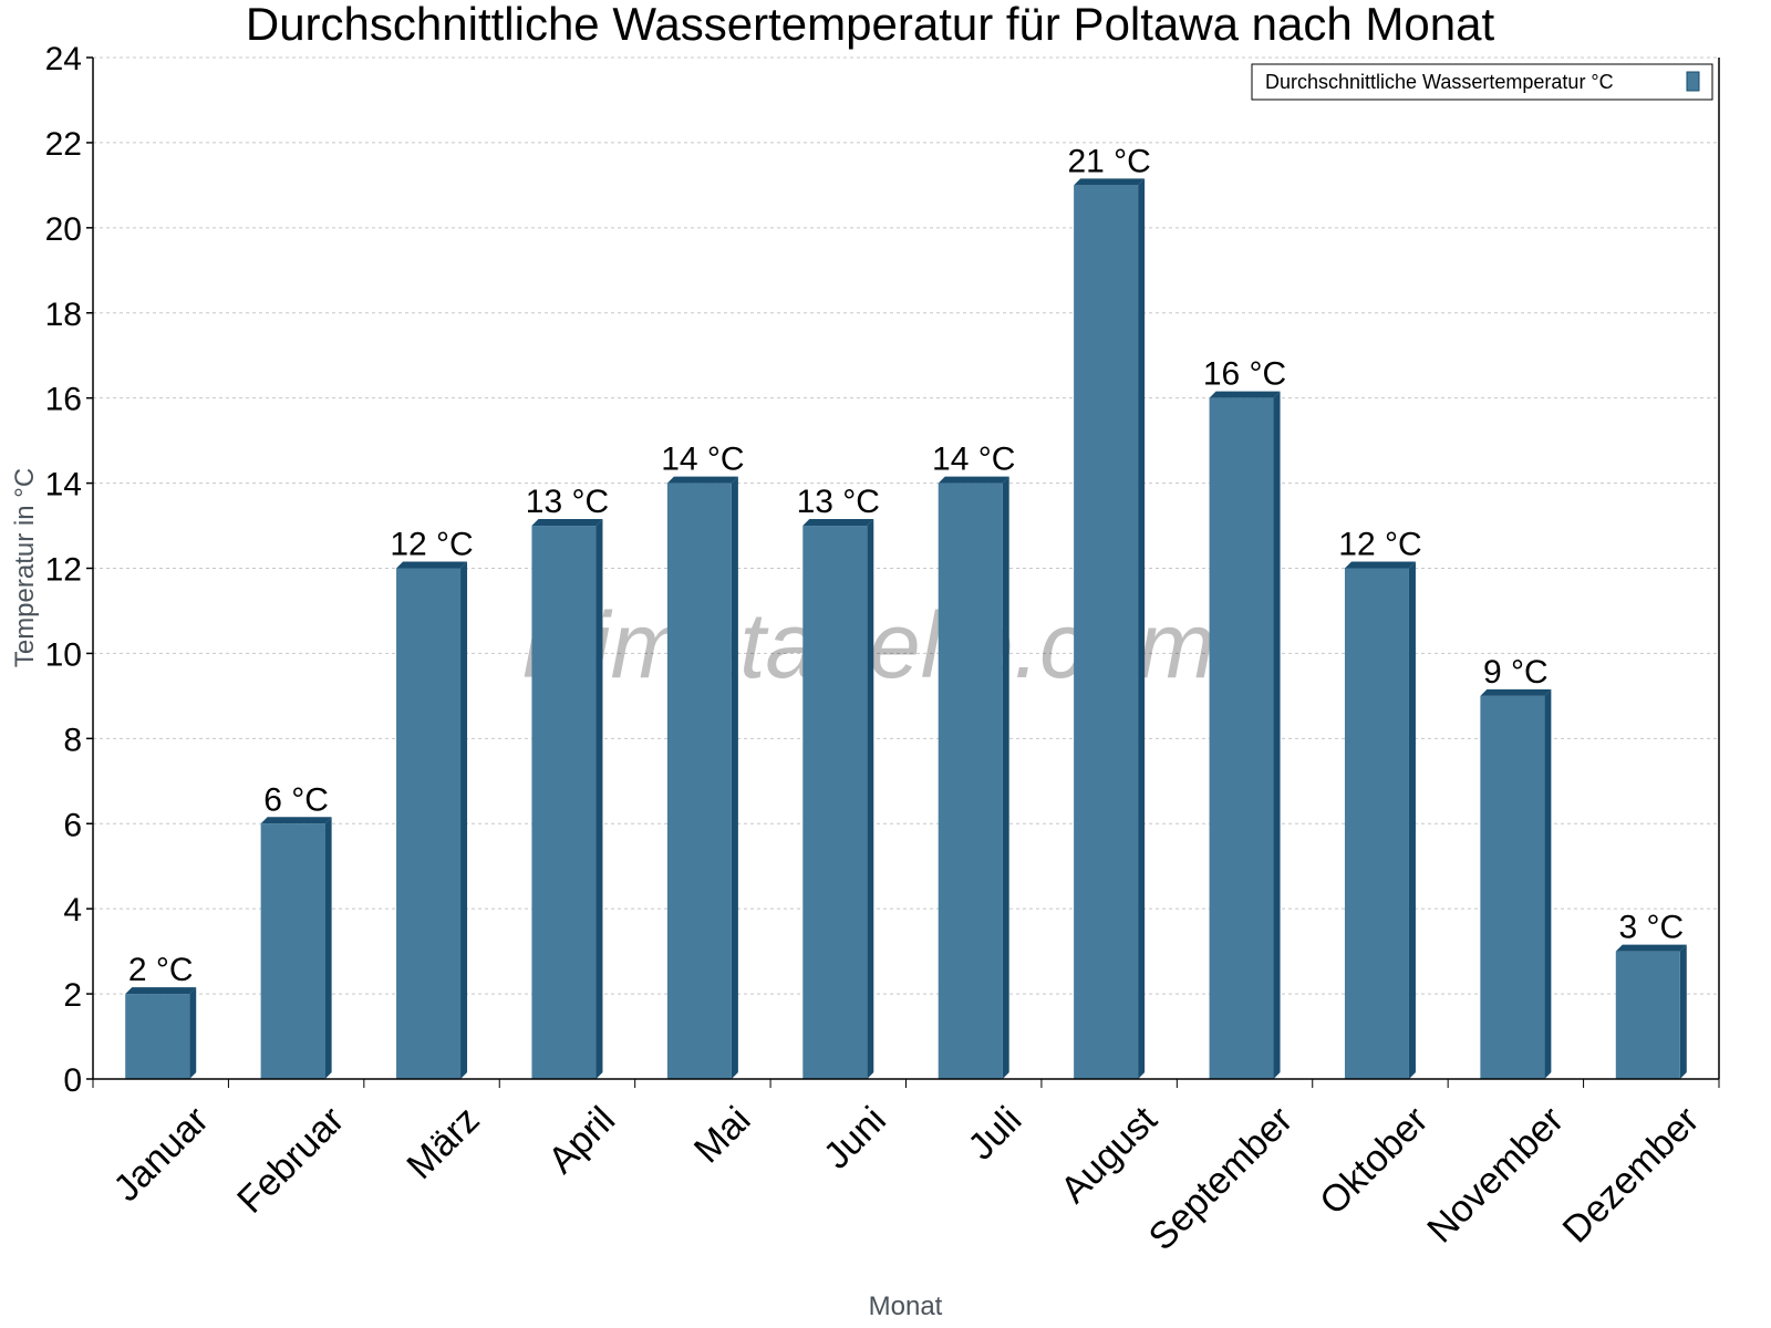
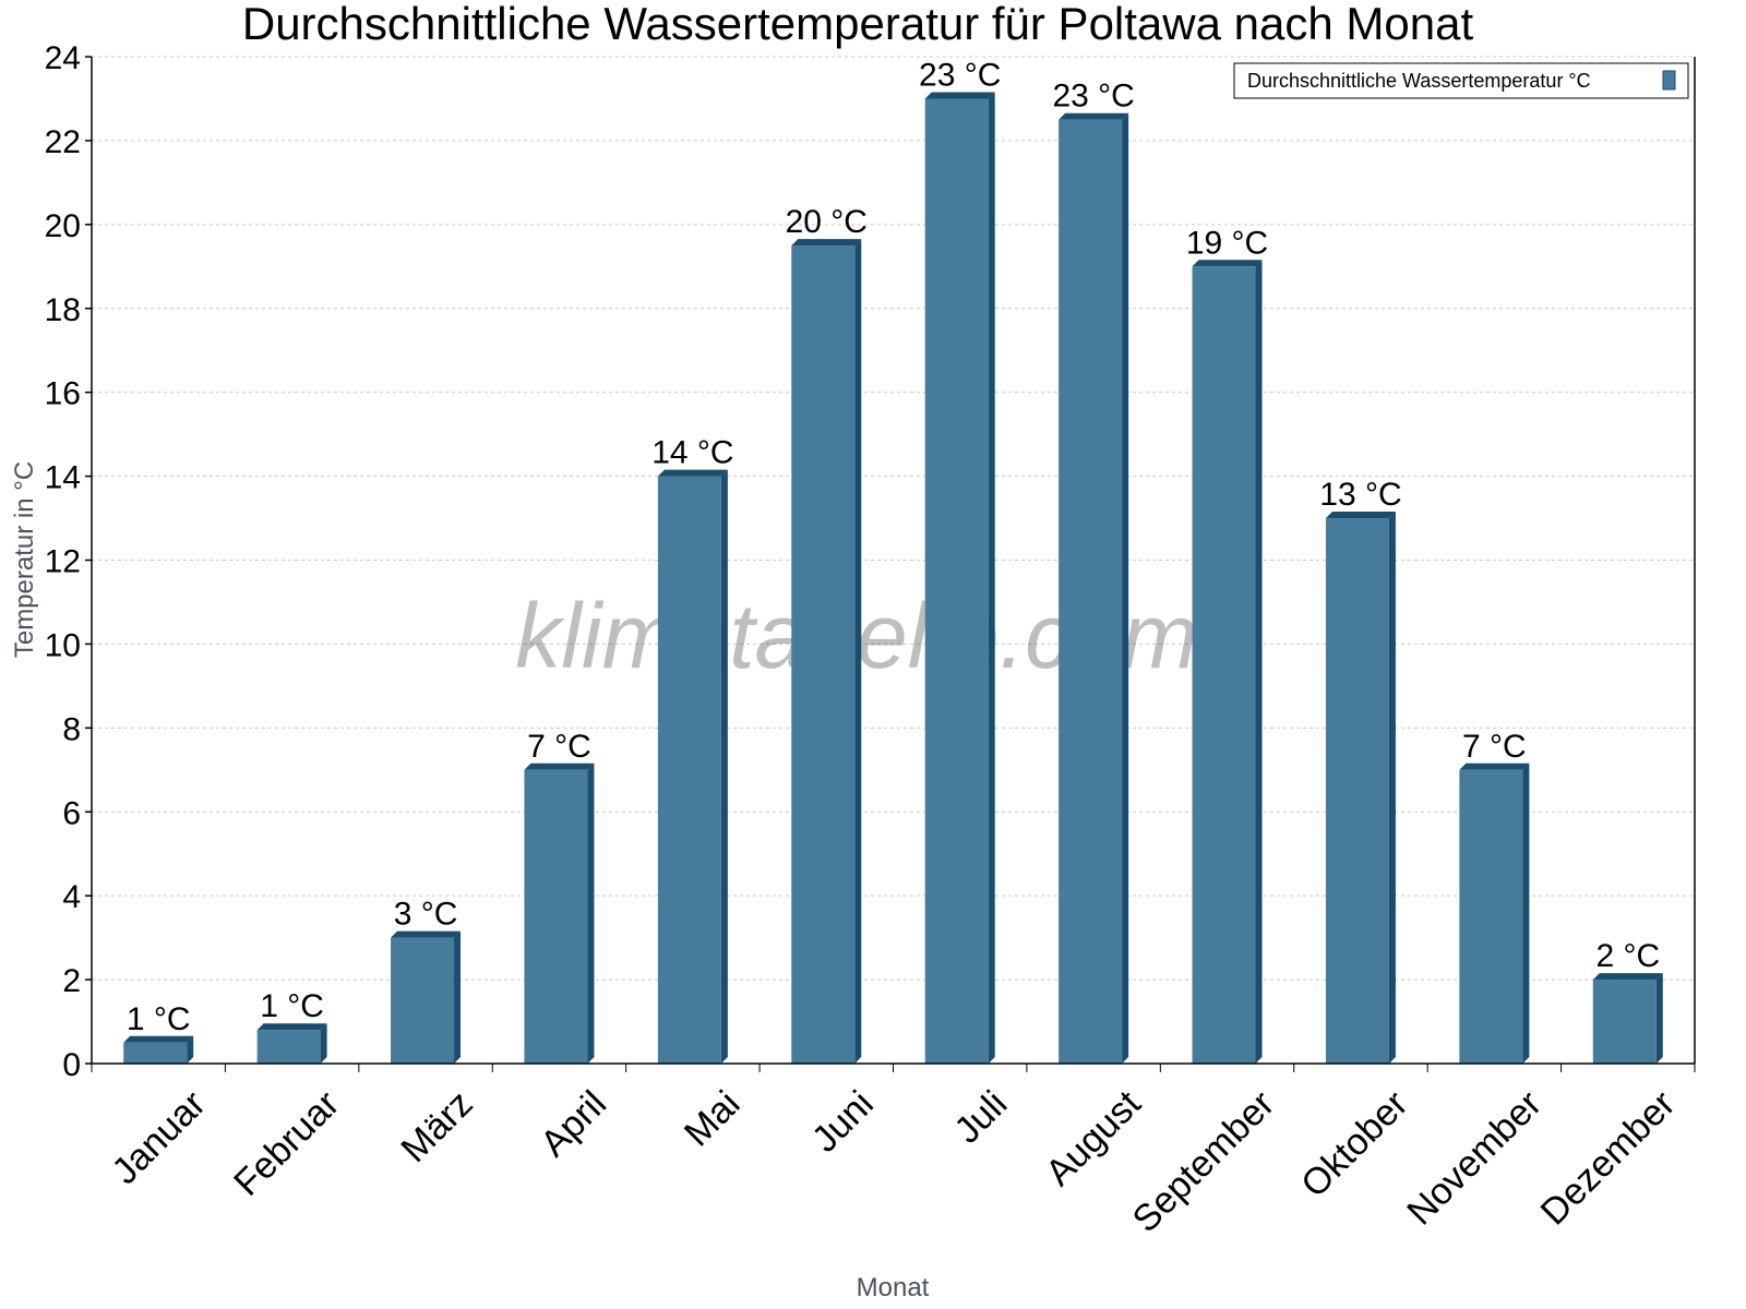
Januar: 2 -> 1
Februar: 6 -> 1
März: 12 -> 3
April: 13 -> 7
Juni: 13 -> 20
Juli: 14 -> 23
August: 21 -> 23
September: 16 -> 19
Oktober: 12 -> 13
November: 9 -> 7
Dezember: 3 -> 2
